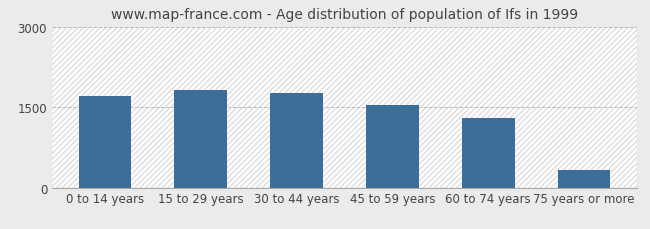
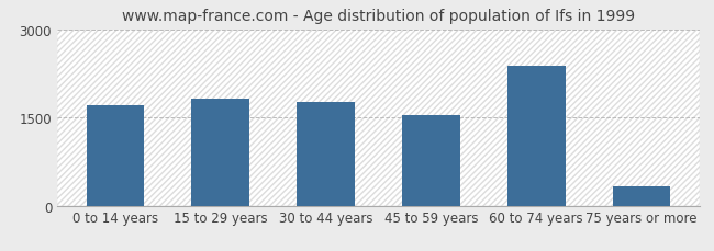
60 to 74 years: 1300 -> 2380
